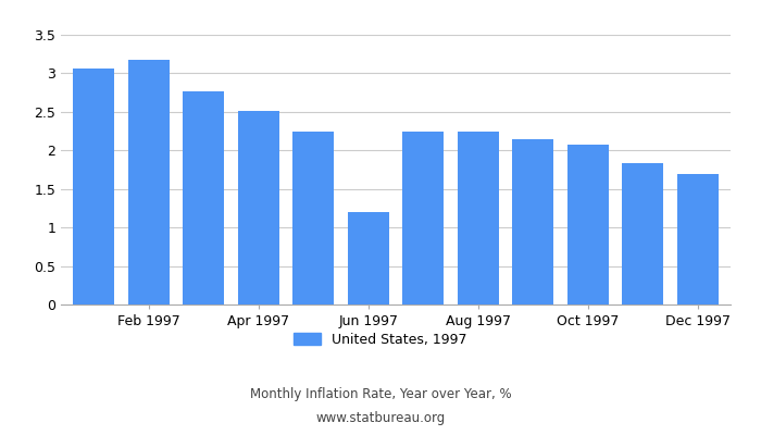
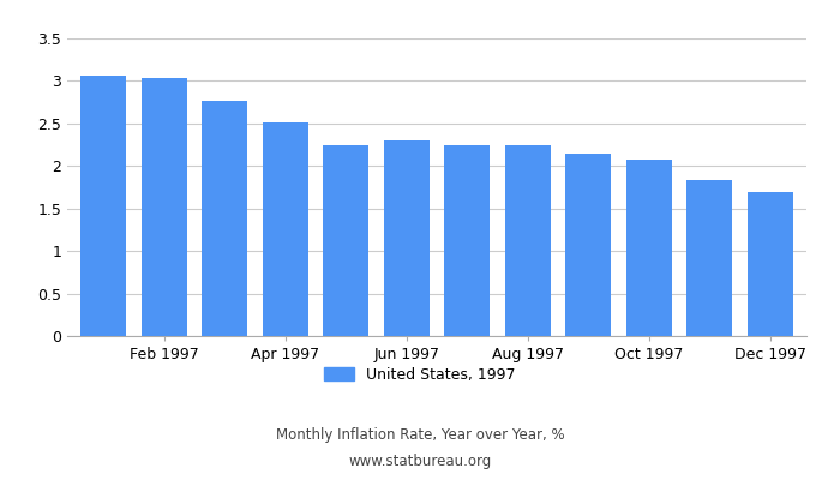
Feb 1997: 3.18 -> 3.04
Jun 1997: 1.20 -> 2.30
